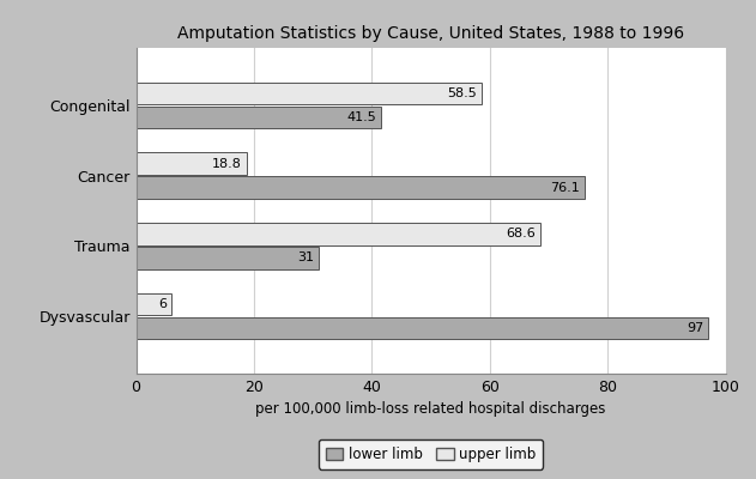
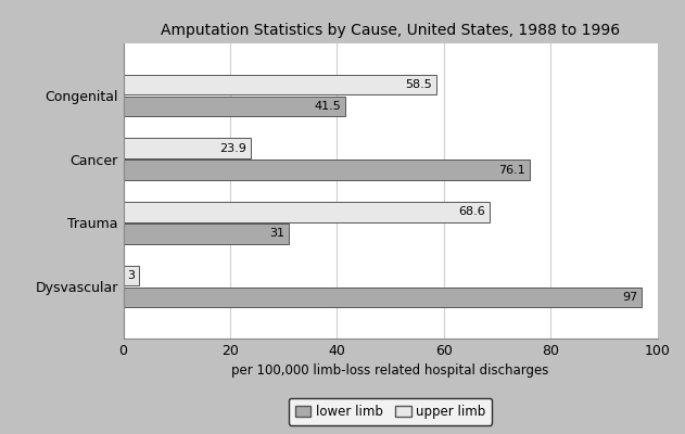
upper limb/Cancer: 18.8 -> 23.9
upper limb/Dysvascular: 6 -> 3
